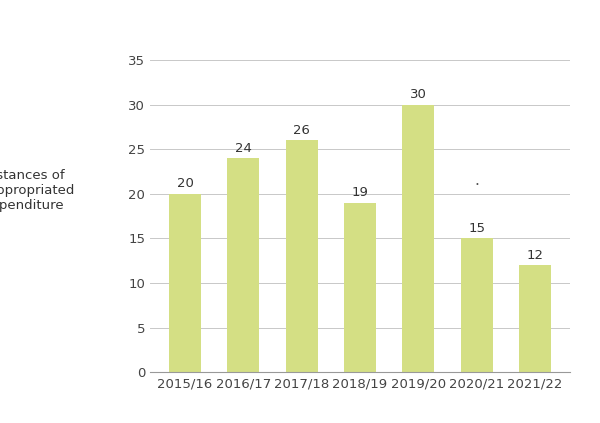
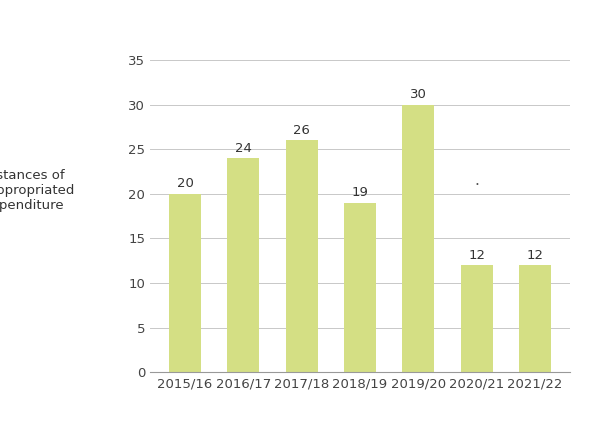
2020/21: 15 -> 12
